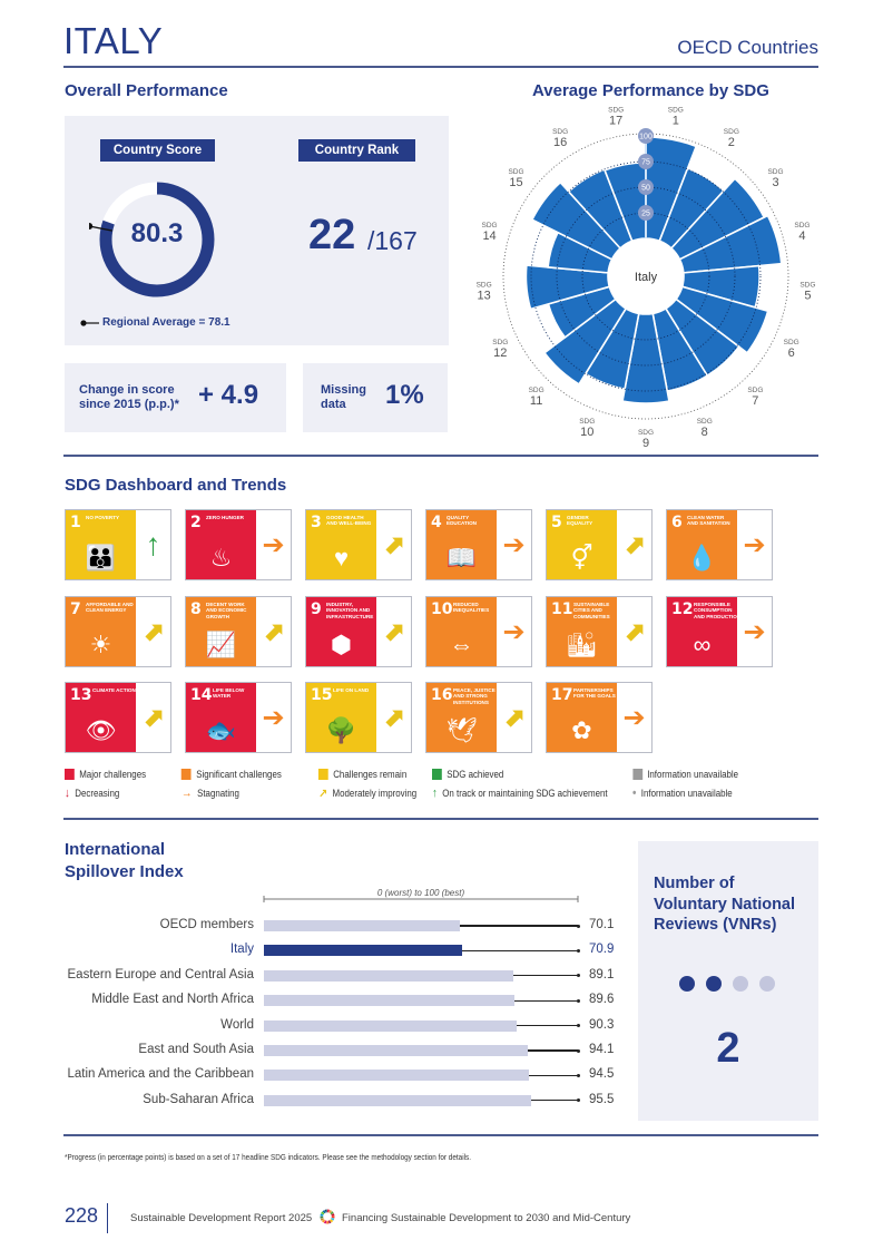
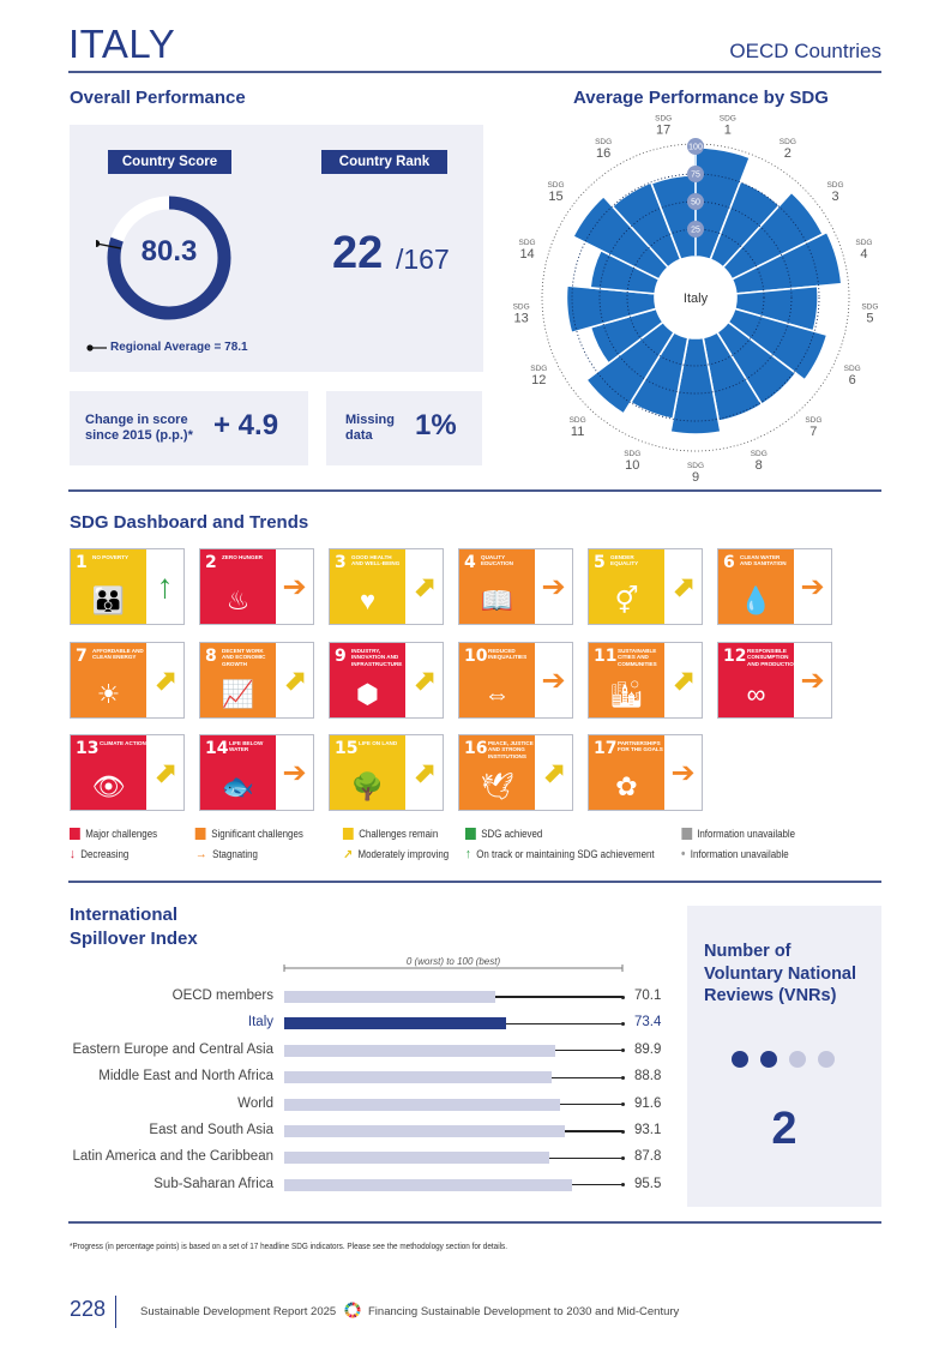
International Spillover Index/Italy: 70.9 -> 73.4
International Spillover Index/Eastern Europe and Central Asia: 89.1 -> 89.9
International Spillover Index/Middle East and North Africa: 89.6 -> 88.8
International Spillover Index/World: 90.3 -> 91.6
International Spillover Index/East and South Asia: 94.1 -> 93.1
International Spillover Index/Latin America and the Caribbean: 94.5 -> 87.8
